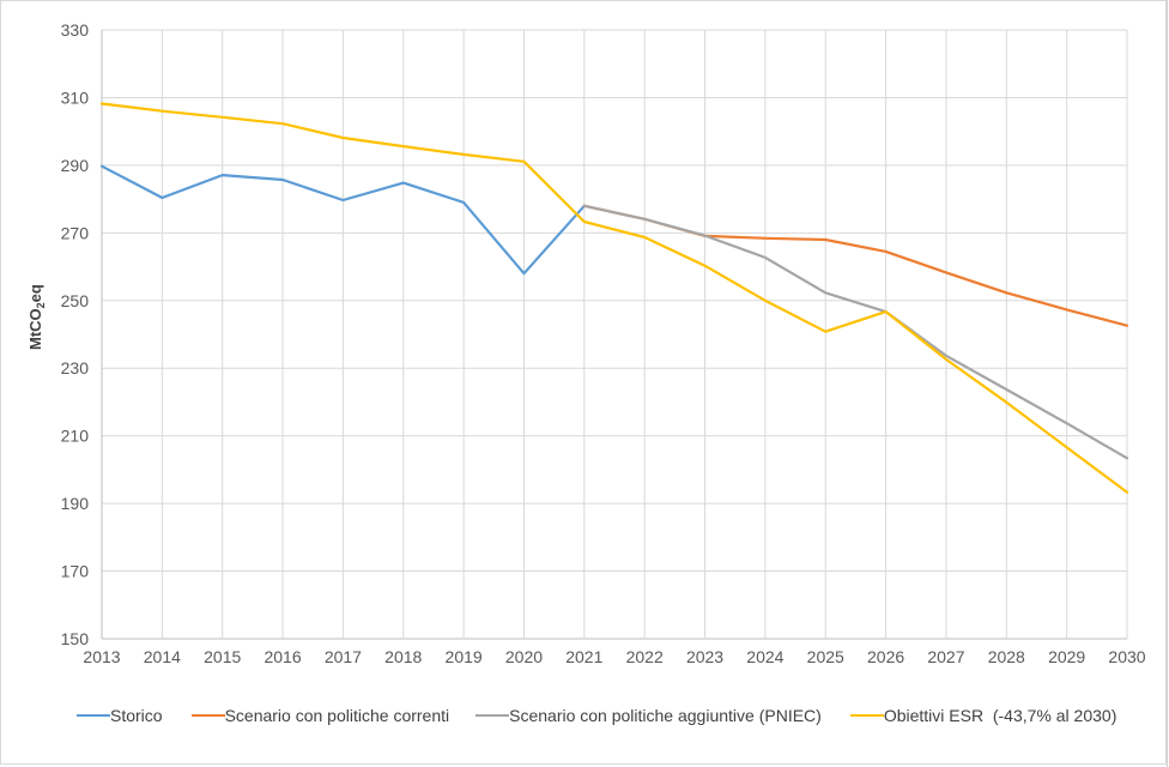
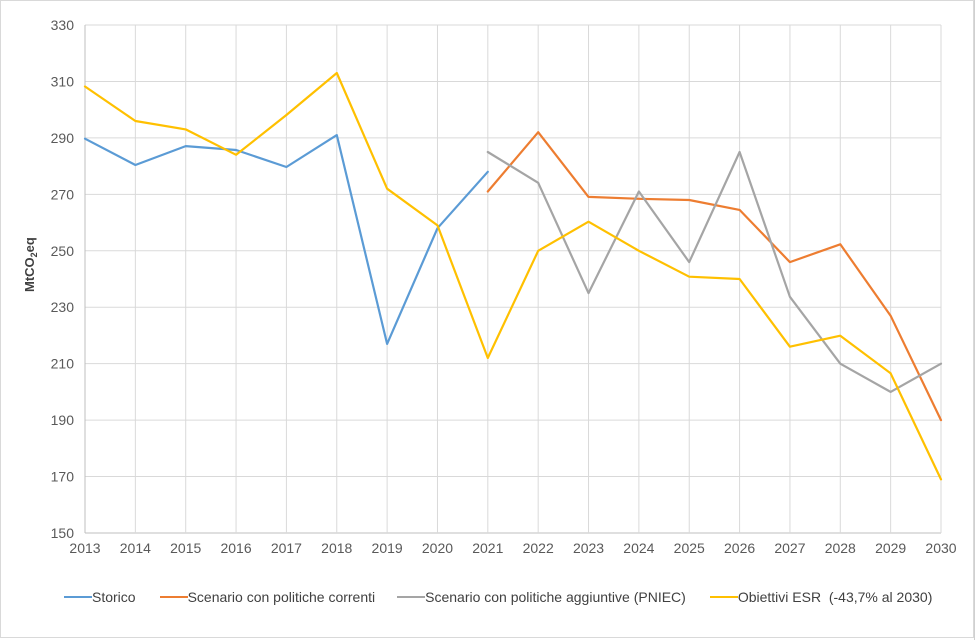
Obiettivi ESR (-43,7% al 2030)/2014: 306 -> 296
Obiettivi ESR (-43,7% al 2030)/2015: 304 -> 293
Obiettivi ESR (-43,7% al 2030)/2016: 302 -> 284
Storico/2018: 285 -> 291
Obiettivi ESR (-43,7% al 2030)/2018: 296 -> 313
Storico/2019: 279 -> 217
Obiettivi ESR (-43,7% al 2030)/2019: 293 -> 272
Obiettivi ESR (-43,7% al 2030)/2020: 291 -> 259
Scenario con politiche correnti/2021: 278 -> 271
Scenario con politiche aggiuntive (PNIEC)/2021: 278 -> 285
Obiettivi ESR (-43,7% al 2030)/2021: 273 -> 212
Scenario con politiche correnti/2022: 274 -> 292
Obiettivi ESR (-43,7% al 2030)/2022: 269 -> 250
Scenario con politiche aggiuntive (PNIEC)/2023: 269 -> 235
Scenario con politiche aggiuntive (PNIEC)/2024: 263 -> 271
Scenario con politiche aggiuntive (PNIEC)/2025: 252 -> 246
Scenario con politiche aggiuntive (PNIEC)/2026: 247 -> 285
Obiettivi ESR (-43,7% al 2030)/2026: 247 -> 240
Scenario con politiche correnti/2027: 258 -> 246
Obiettivi ESR (-43,7% al 2030)/2027: 233 -> 216
Scenario con politiche aggiuntive (PNIEC)/2028: 224 -> 210
Scenario con politiche correnti/2029: 247 -> 227
Scenario con politiche aggiuntive (PNIEC)/2029: 214 -> 200
Scenario con politiche correnti/2030: 243 -> 190
Scenario con politiche aggiuntive (PNIEC)/2030: 203 -> 210
Obiettivi ESR (-43,7% al 2030)/2030: 193 -> 169
